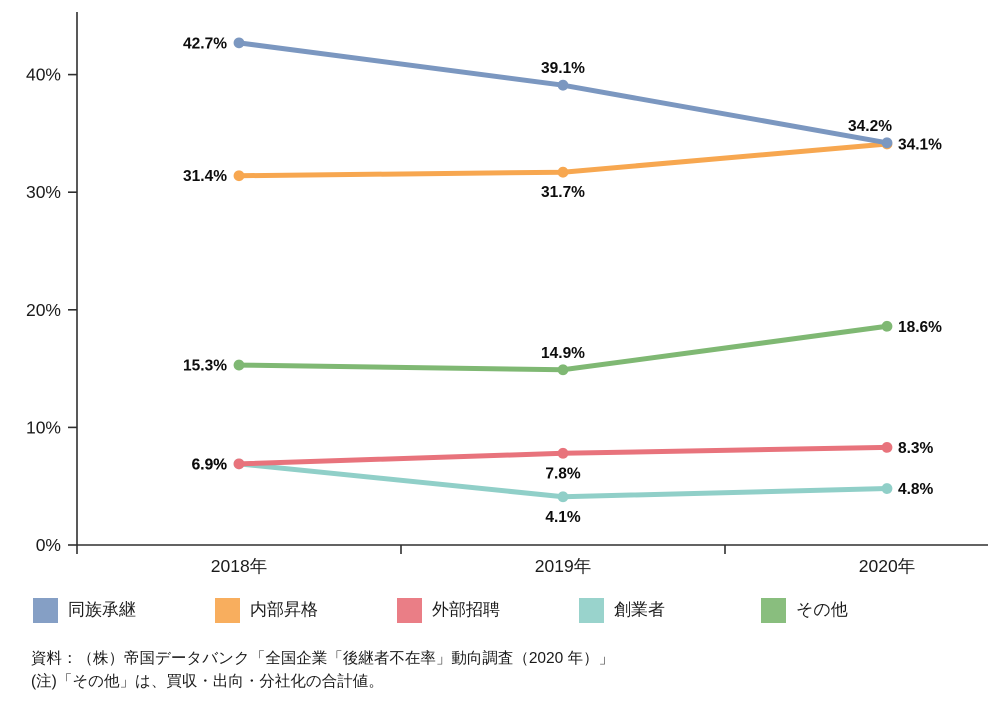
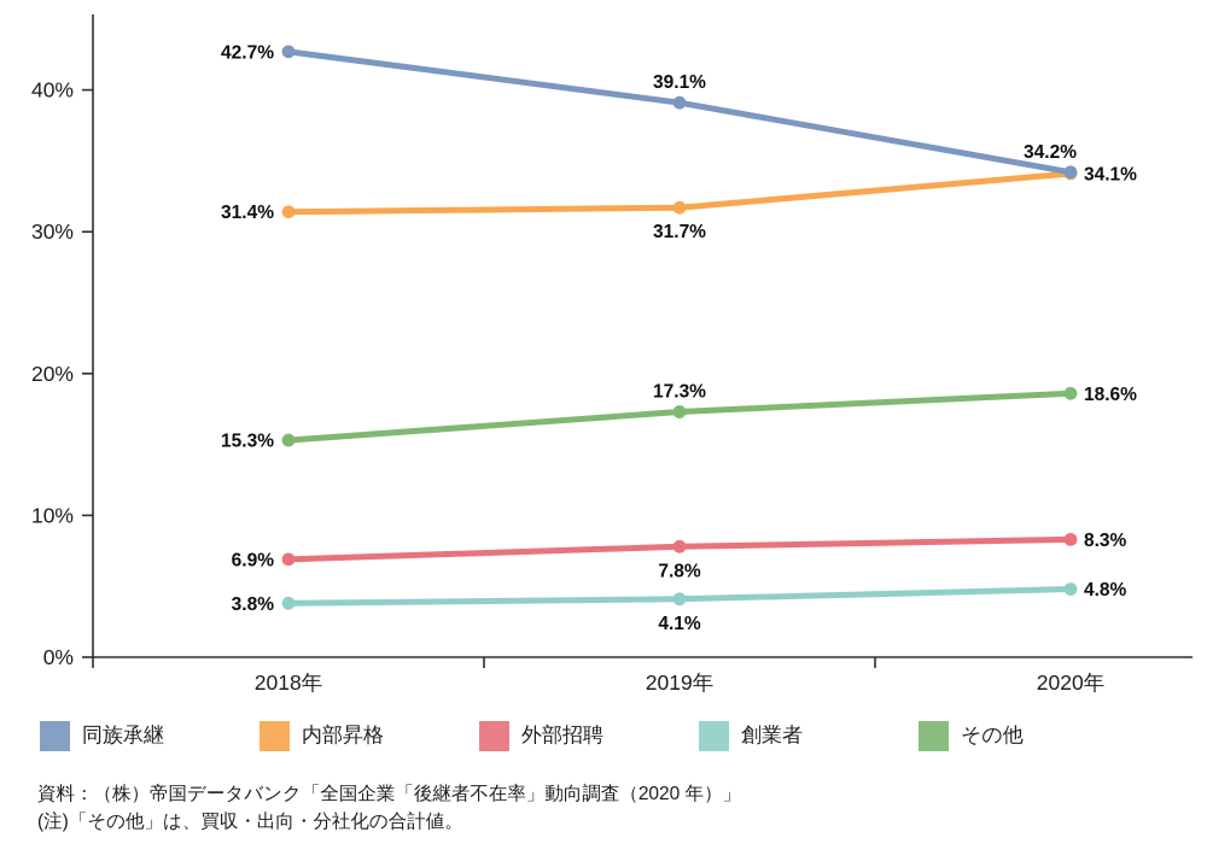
創業者/2018年: 6.9% -> 3.8%
その他/2019年: 14.9% -> 17.3%
